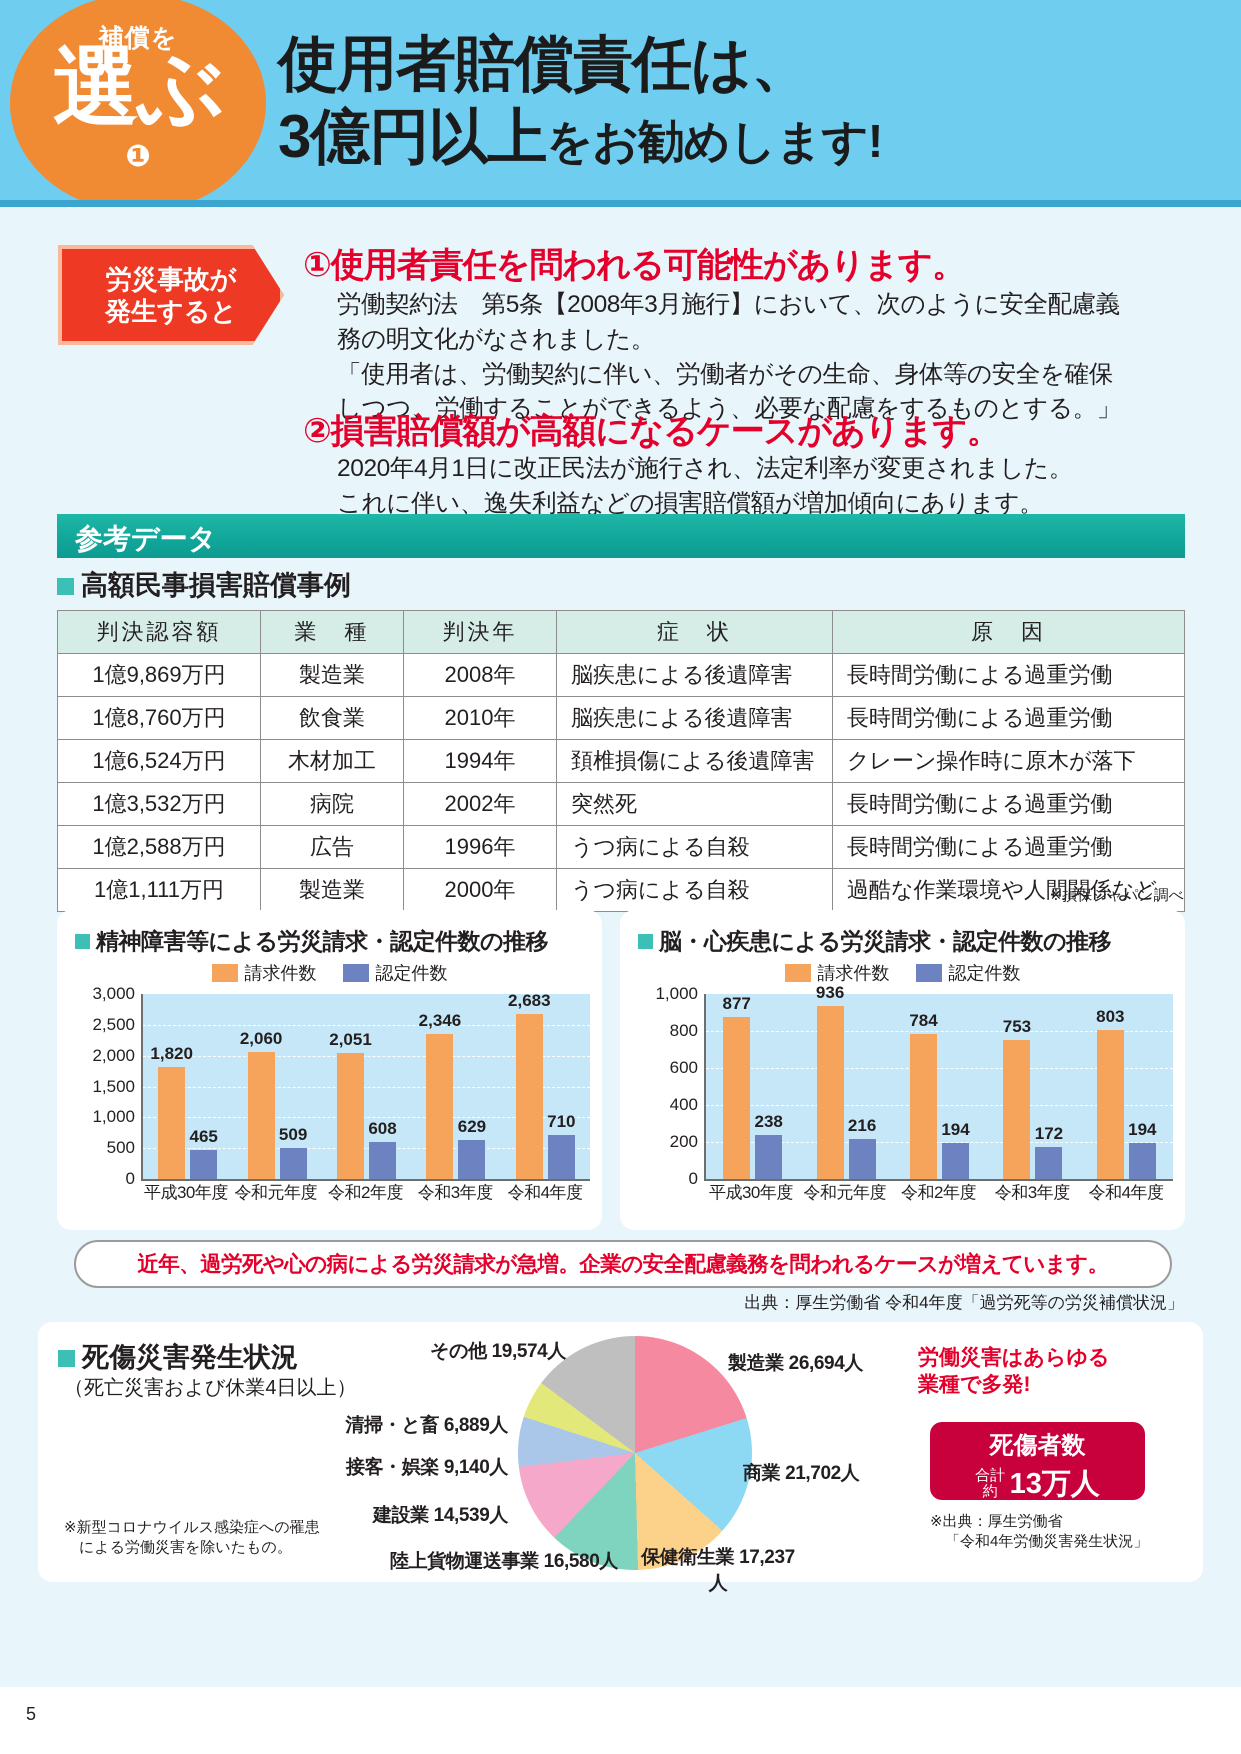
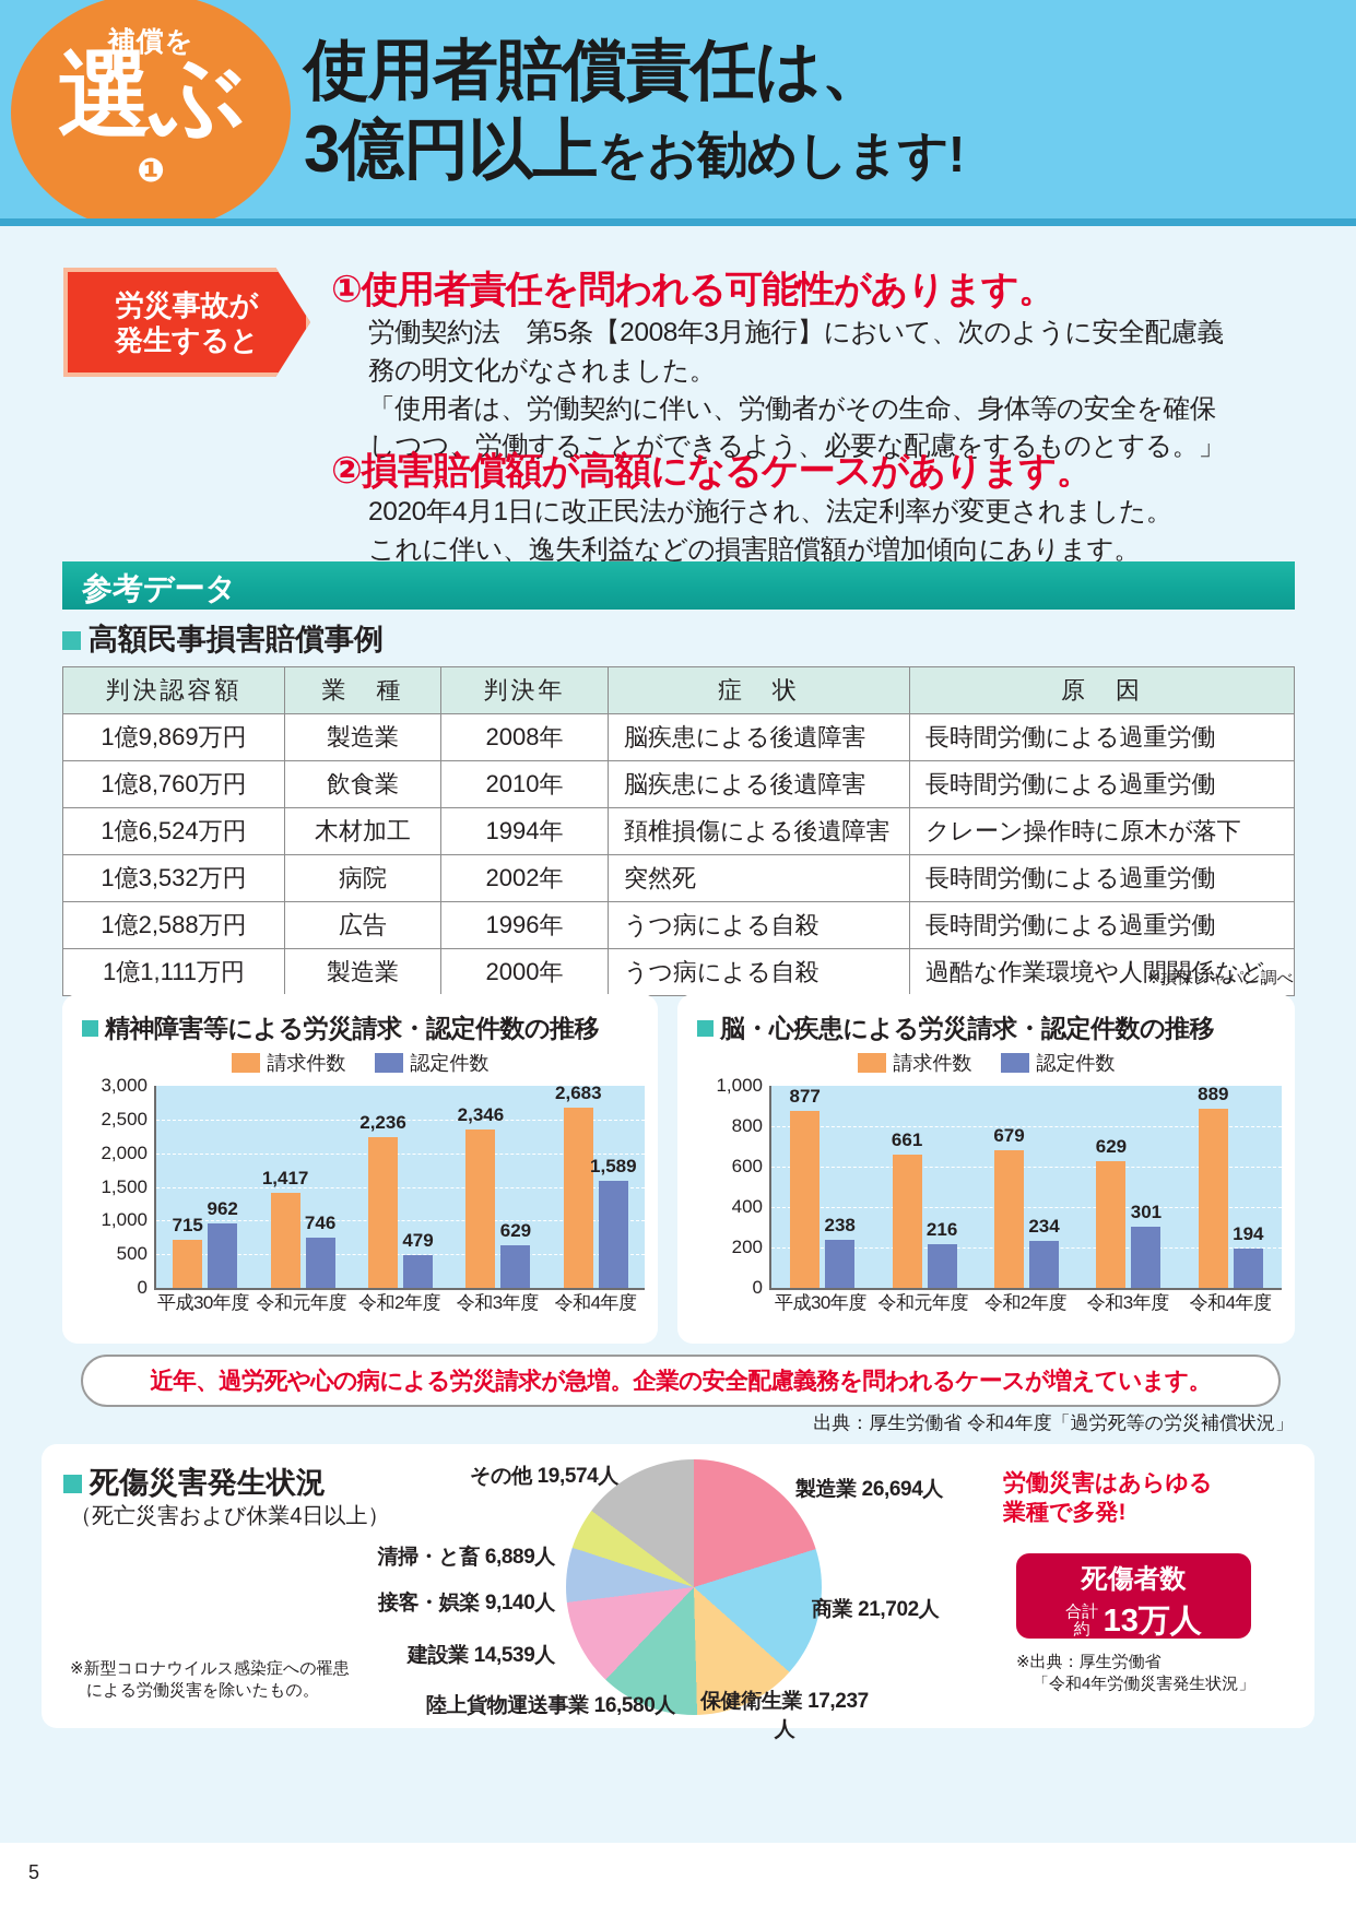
精神障害等による労災請求・認定件数の推移/請求件数/平成30年度: 1,820 -> 715
精神障害等による労災請求・認定件数の推移/認定件数/平成30年度: 465 -> 962
精神障害等による労災請求・認定件数の推移/請求件数/令和元年度: 2,060 -> 1,417
精神障害等による労災請求・認定件数の推移/認定件数/令和元年度: 509 -> 746
精神障害等による労災請求・認定件数の推移/請求件数/令和2年度: 2,051 -> 2,236
精神障害等による労災請求・認定件数の推移/認定件数/令和2年度: 608 -> 479
精神障害等による労災請求・認定件数の推移/認定件数/令和4年度: 710 -> 1,589
脳・心疾患による労災請求・認定件数の推移/請求件数/令和元年度: 936 -> 661
脳・心疾患による労災請求・認定件数の推移/請求件数/令和2年度: 784 -> 679
脳・心疾患による労災請求・認定件数の推移/認定件数/令和2年度: 194 -> 234
脳・心疾患による労災請求・認定件数の推移/請求件数/令和3年度: 753 -> 629
脳・心疾患による労災請求・認定件数の推移/認定件数/令和3年度: 172 -> 301
脳・心疾患による労災請求・認定件数の推移/請求件数/令和4年度: 803 -> 889
